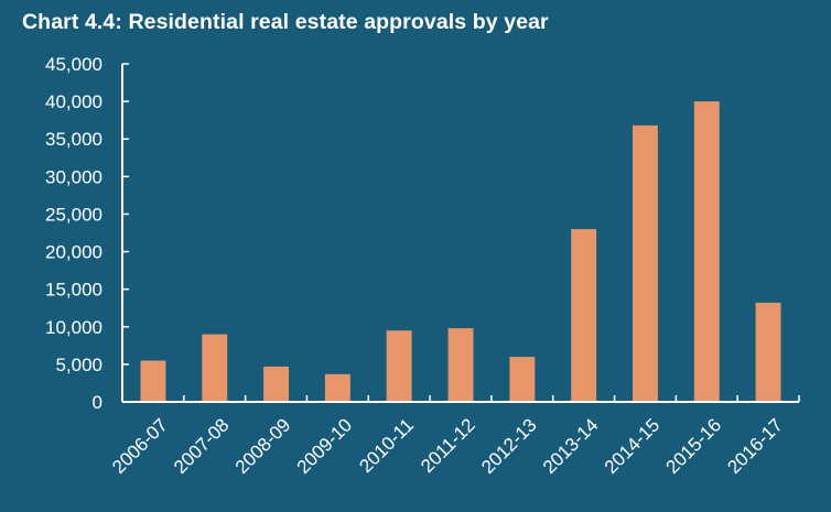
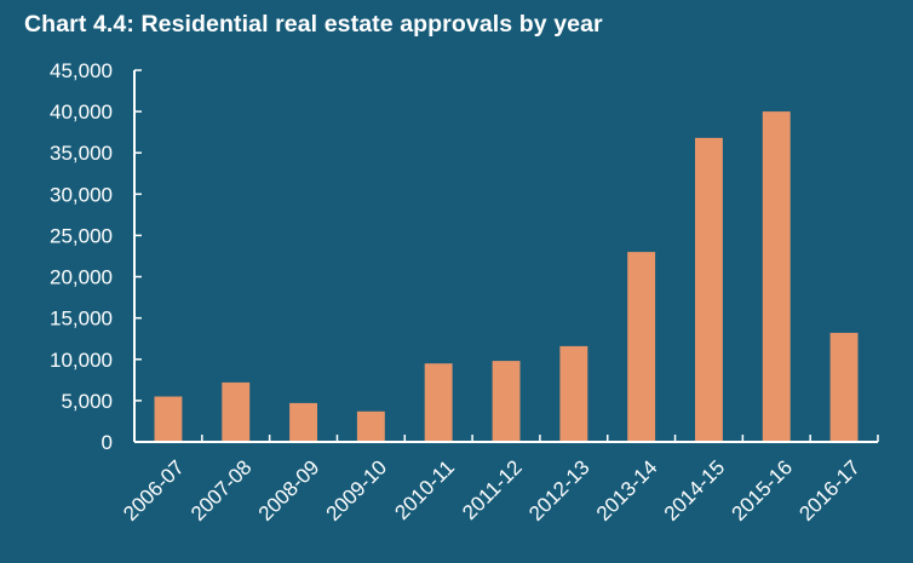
2007-08: 9000 -> 7000
2012-13: 6000 -> 12000
